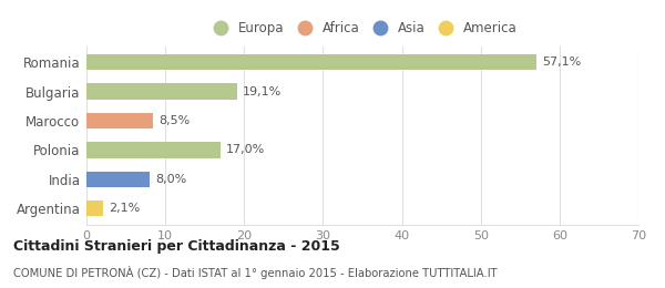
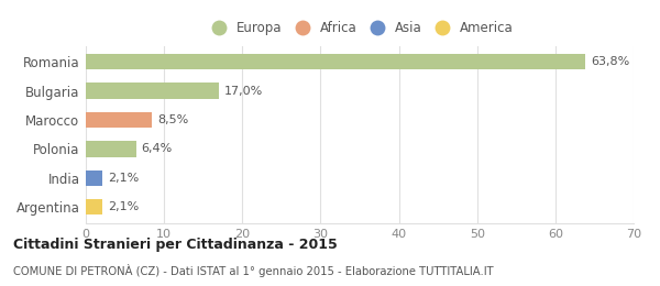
Romania: 57,1% -> 63,8%
Bulgaria: 19,1% -> 17,0%
Polonia: 17,0% -> 6,4%
India: 8,0% -> 2,1%
